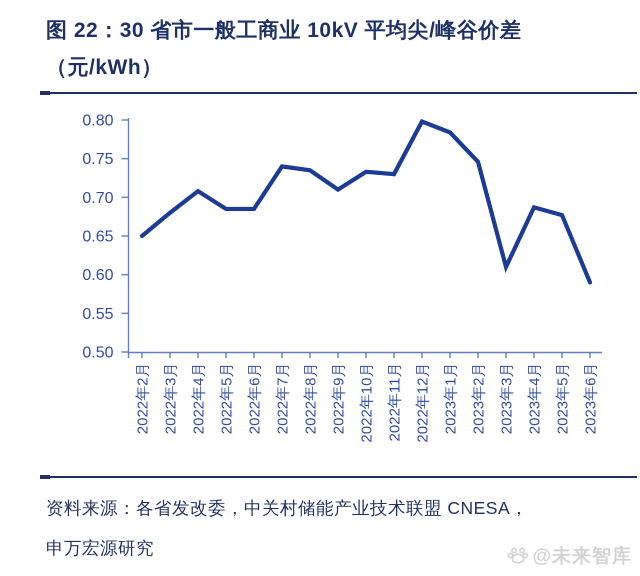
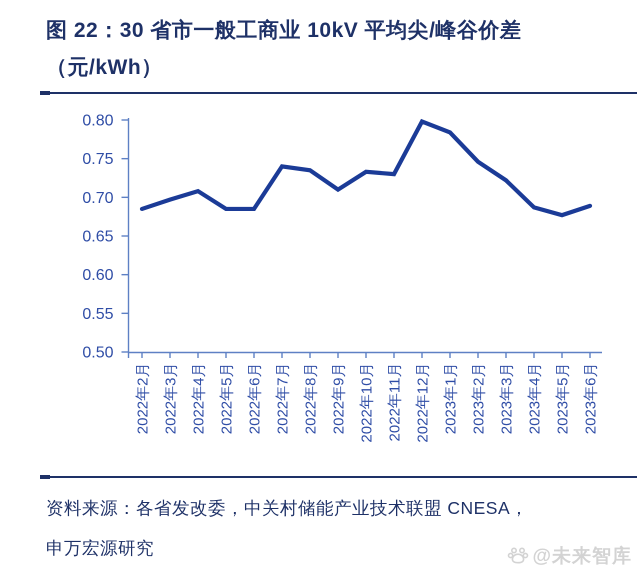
2022年2月: 0.65 -> 0.69
2022年3月: 0.68 -> 0.70
2023年3月: 0.61 -> 0.72
2023年6月: 0.59 -> 0.69
